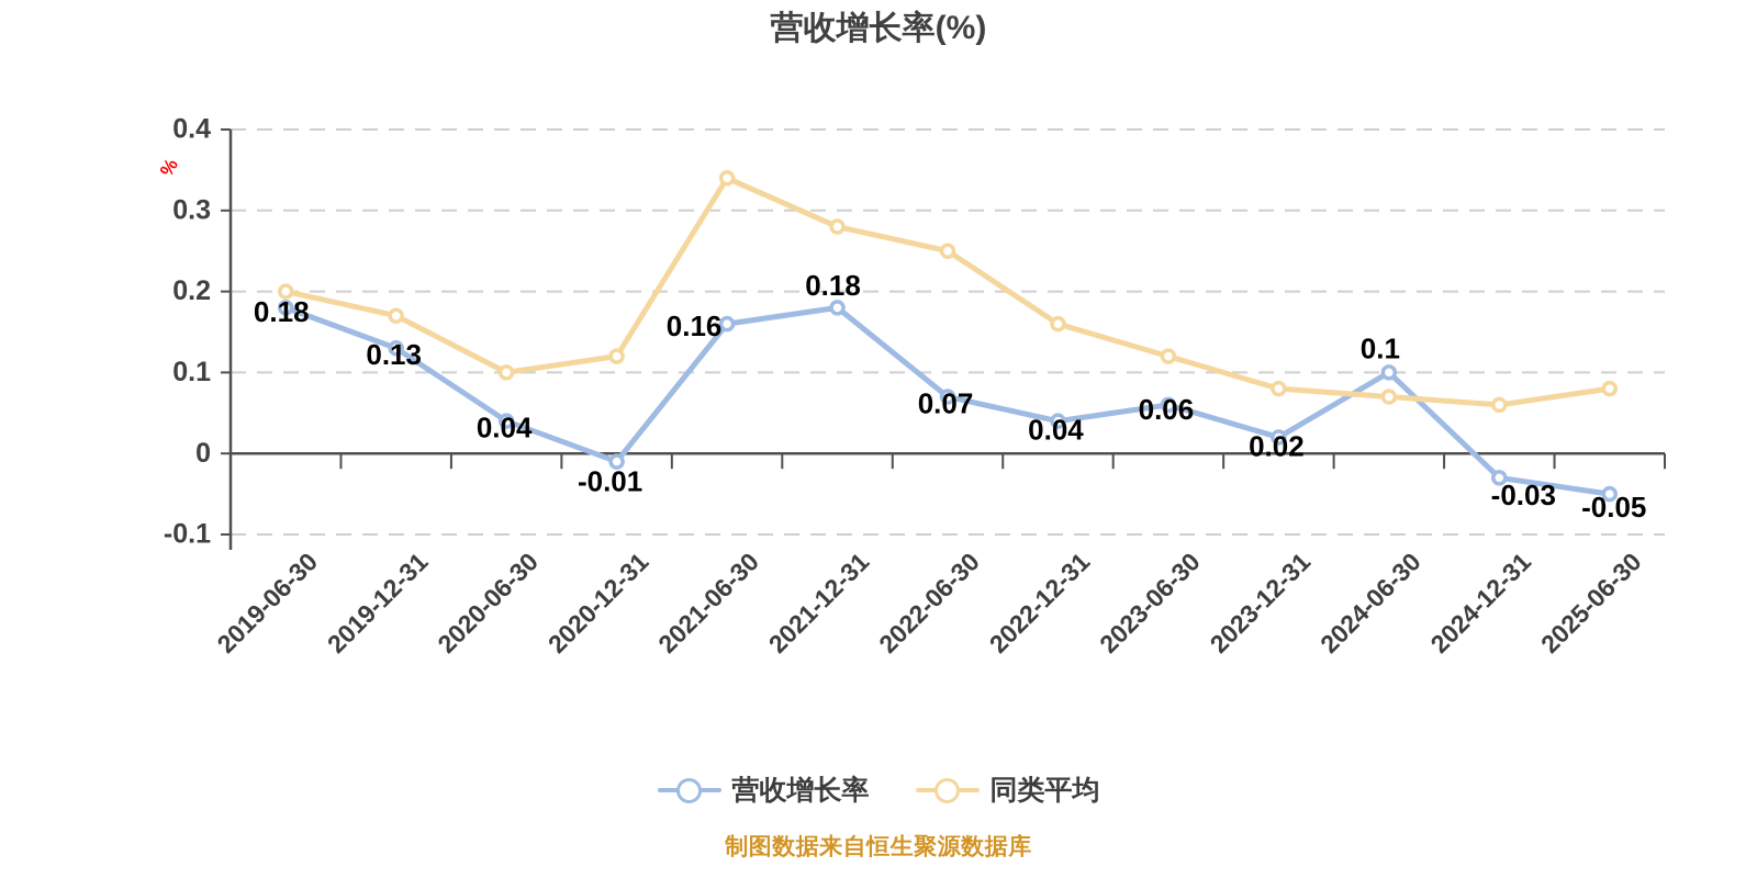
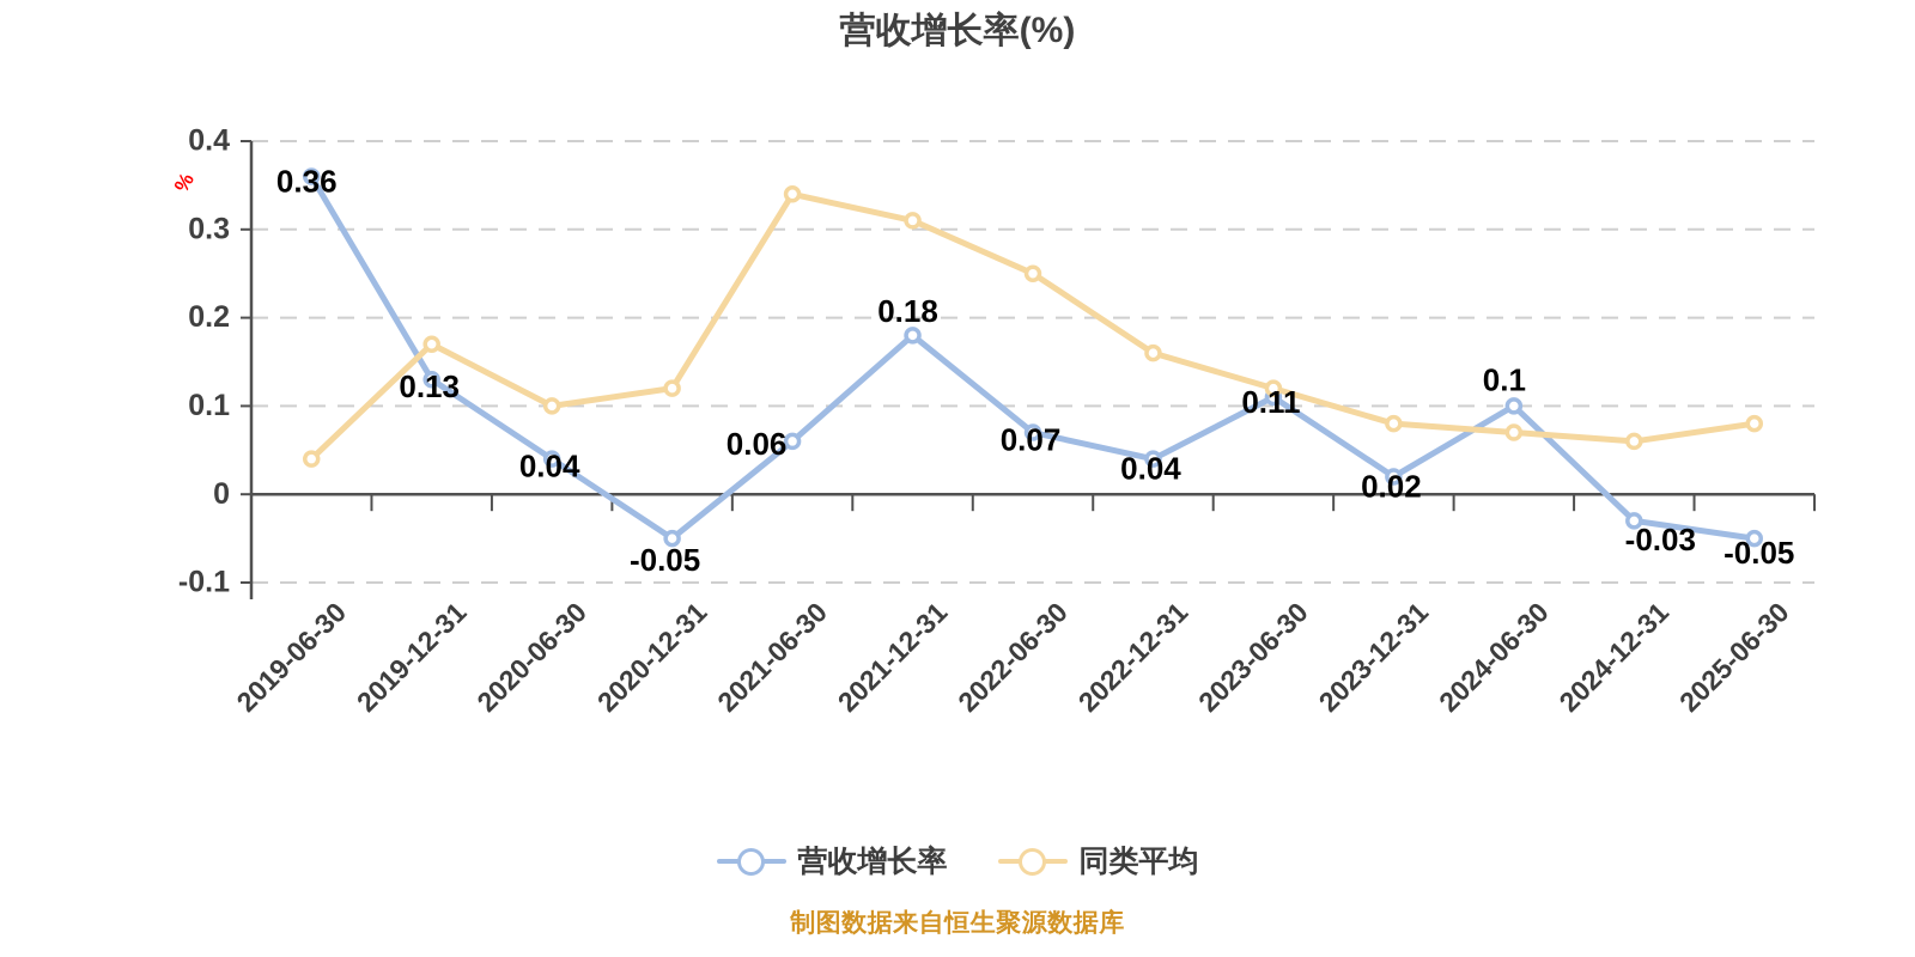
营收增长率/2019-06-30: 0.18 -> 0.36
同类平均/2019-06-30: 0.20 -> 0.04
营收增长率/2020-12-31: -0.01 -> -0.05
营收增长率/2021-06-30: 0.16 -> 0.06
同类平均/2021-12-31: 0.28 -> 0.31
营收增长率/2023-06-30: 0.06 -> 0.11
